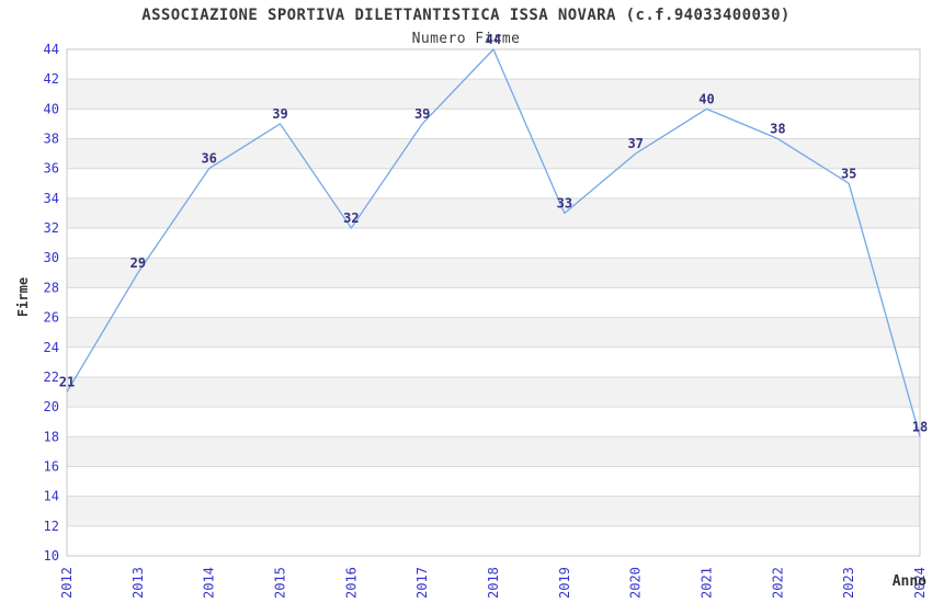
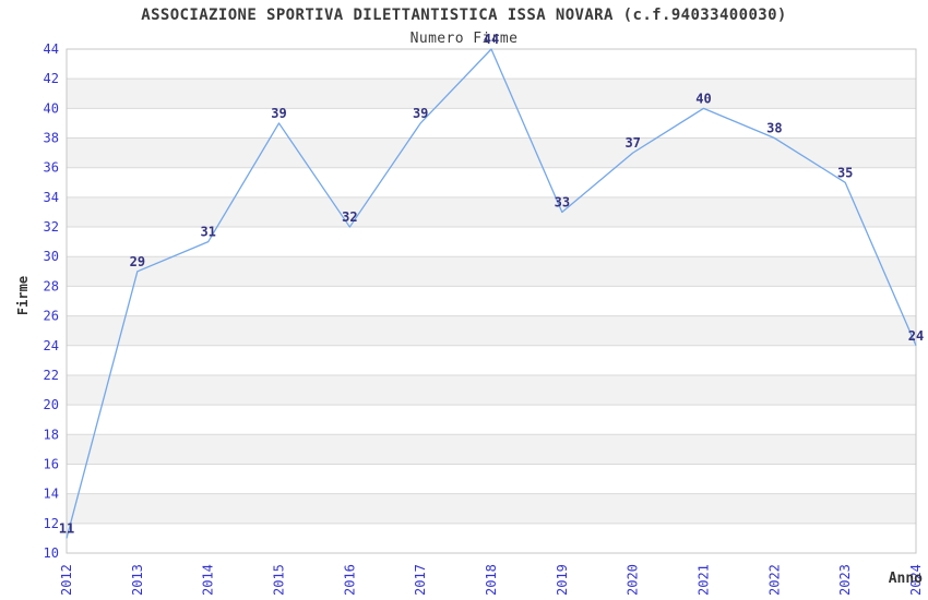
2012: 21 -> 11
2014: 36 -> 31
2024: 18 -> 24
